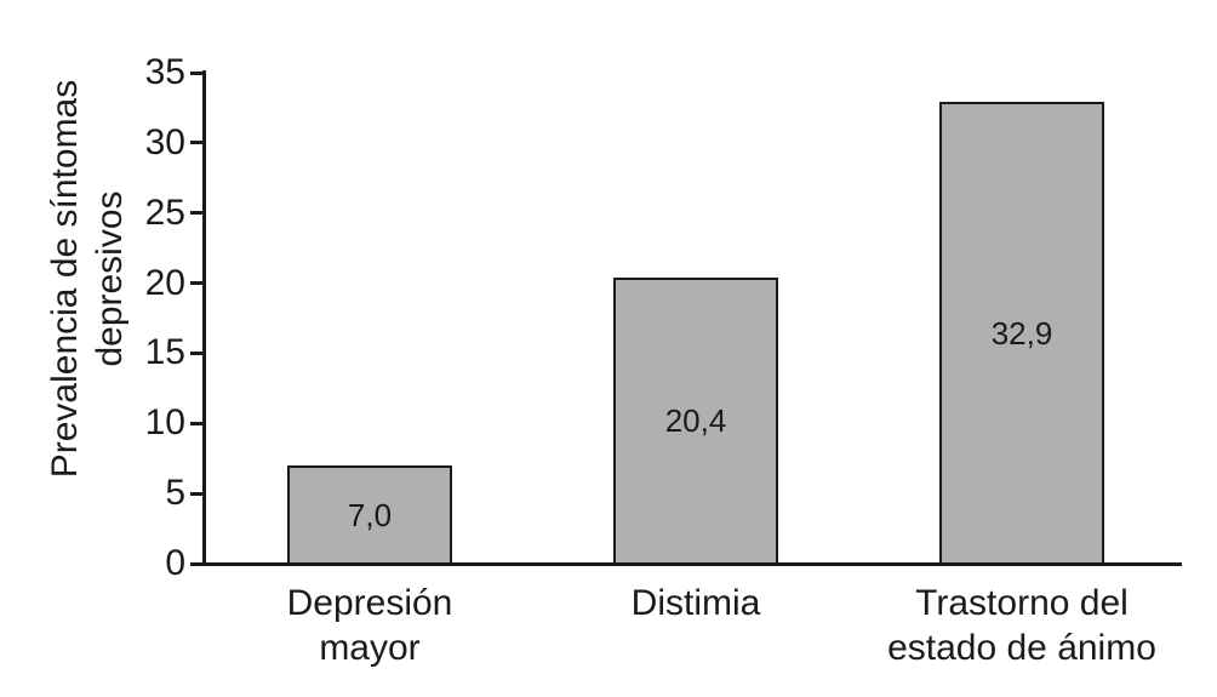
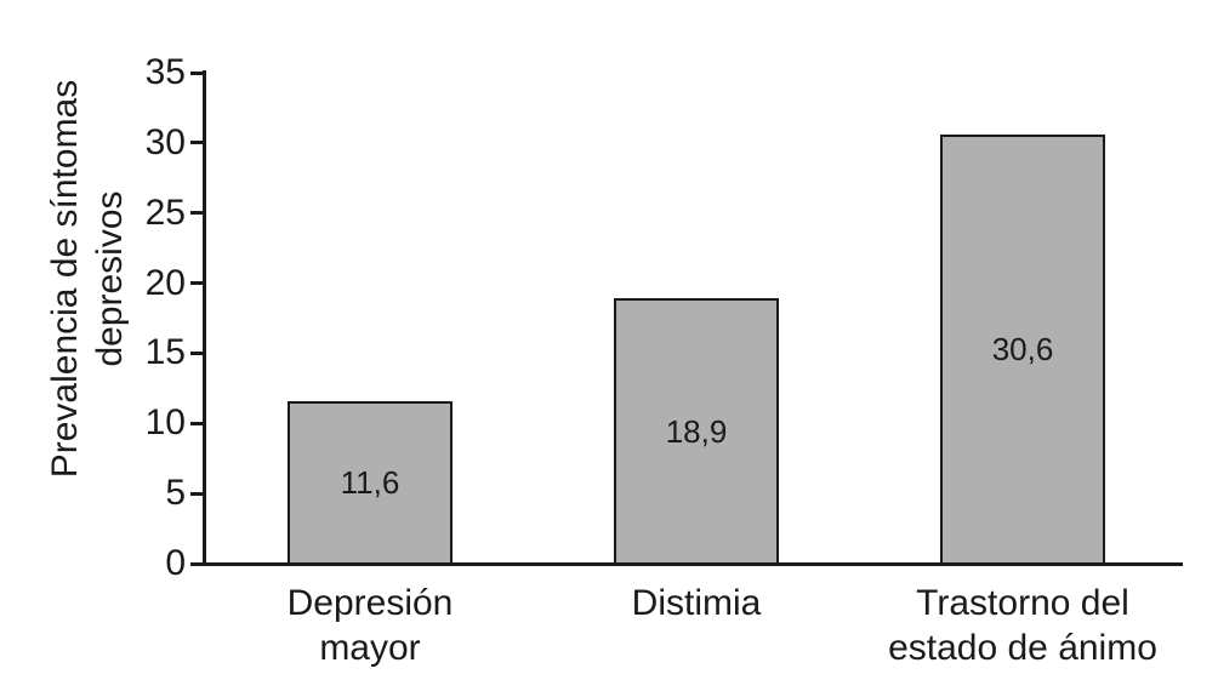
Depresión mayor: 7,0 -> 11,6
Distimia: 20,4 -> 18,9
Trastorno del estado de ánimo: 32,9 -> 30,6
